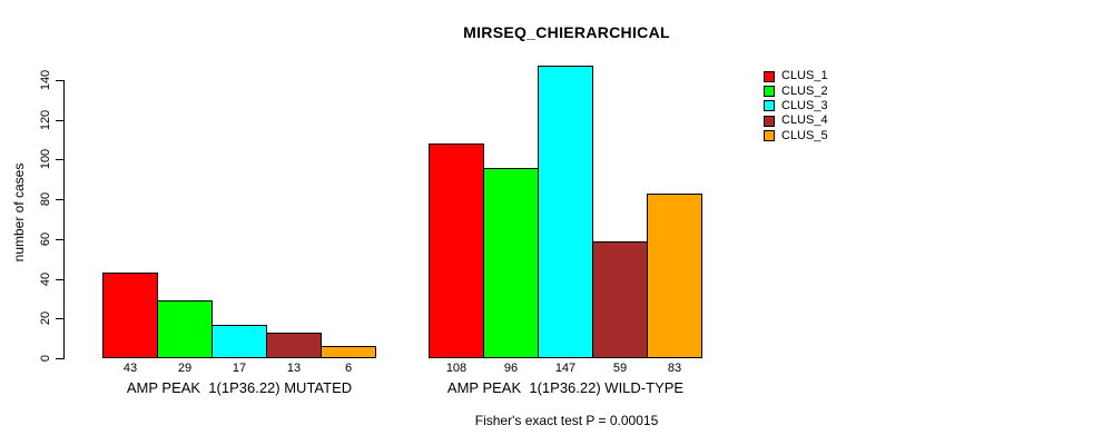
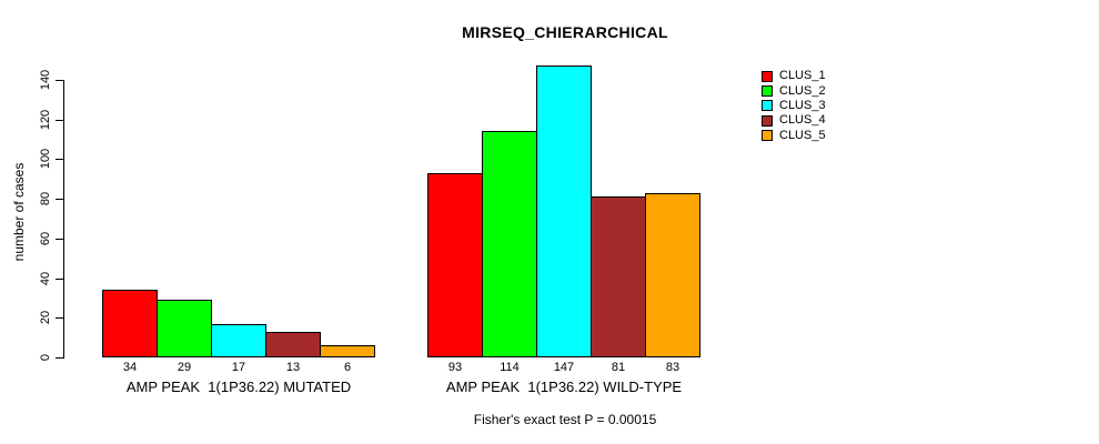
CLUS_1/AMP PEAK 1(1P36.22) MUTATED: 43 -> 34
CLUS_1/AMP PEAK 1(1P36.22) WILD-TYPE: 108 -> 93
CLUS_2/AMP PEAK 1(1P36.22) WILD-TYPE: 96 -> 114
CLUS_4/AMP PEAK 1(1P36.22) WILD-TYPE: 59 -> 81
